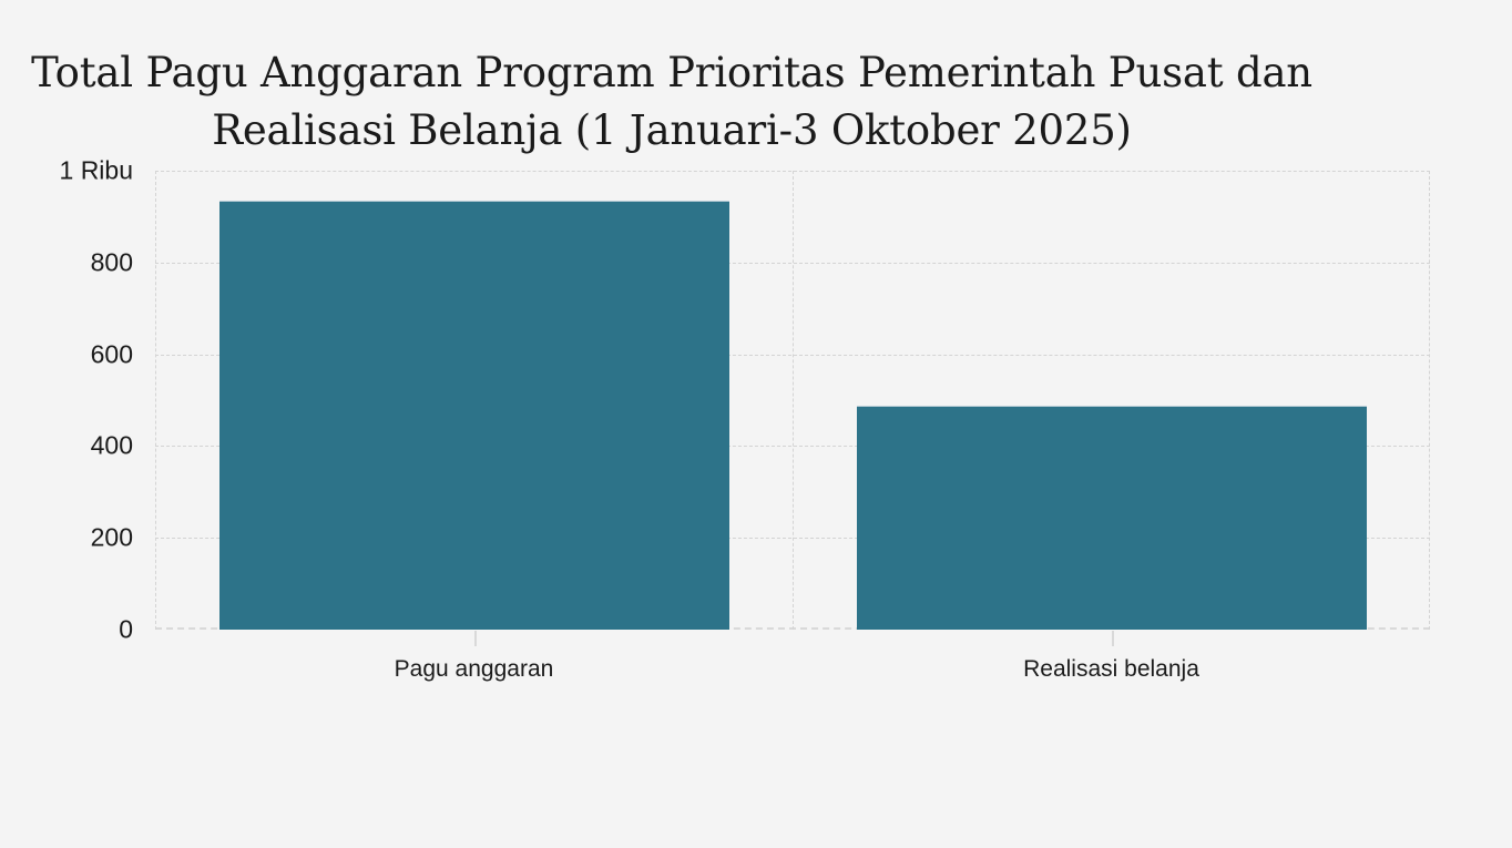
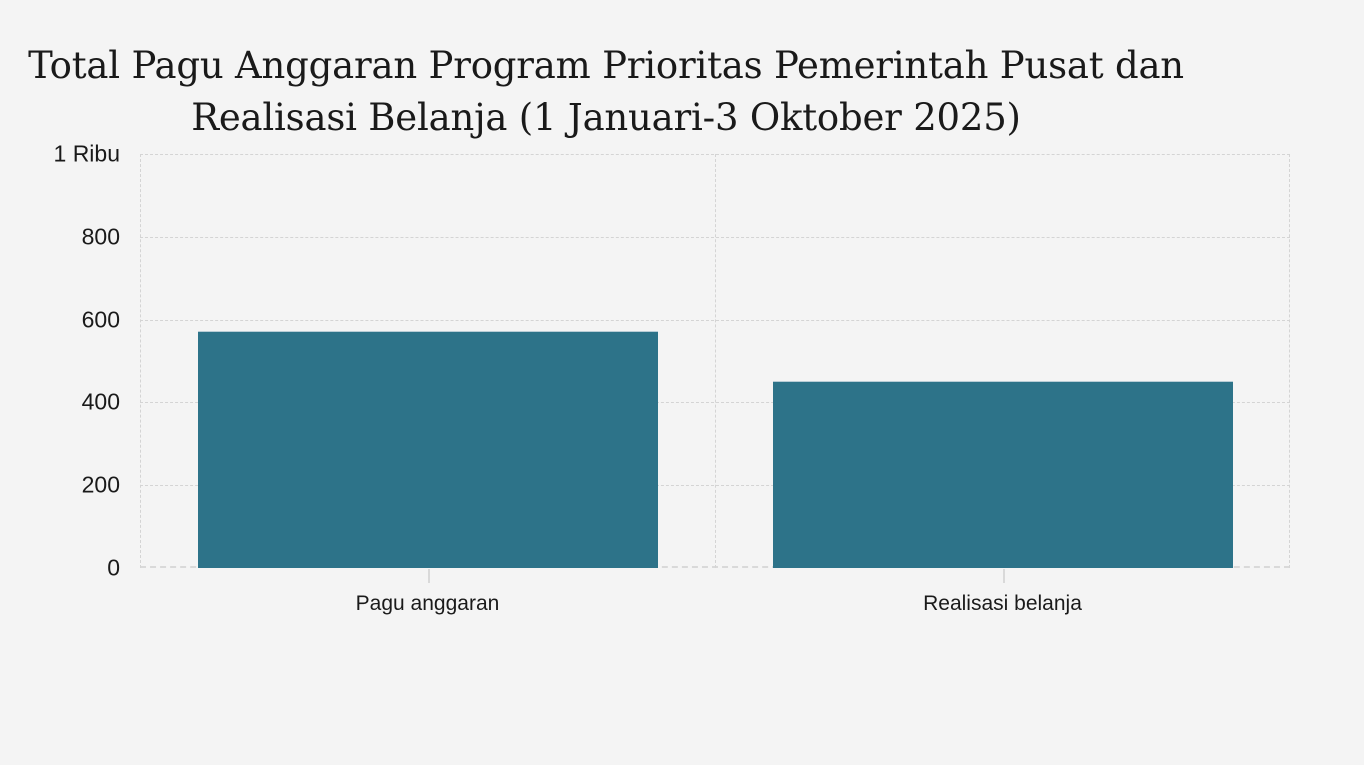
Pagu anggaran: 930 -> 570
Realisasi belanja: 480 -> 450
